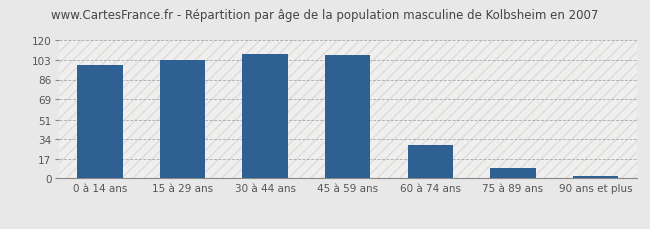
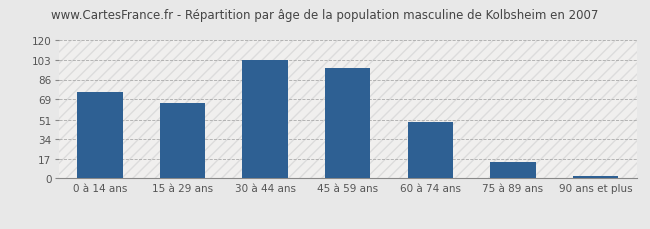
0 à 14 ans: 99 -> 75
15 à 29 ans: 103 -> 66
30 à 44 ans: 108 -> 103
45 à 59 ans: 107 -> 96
60 à 74 ans: 29 -> 49
75 à 89 ans: 9 -> 14
